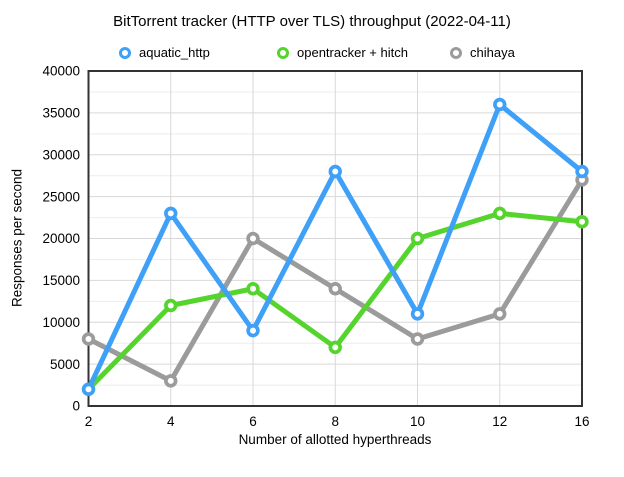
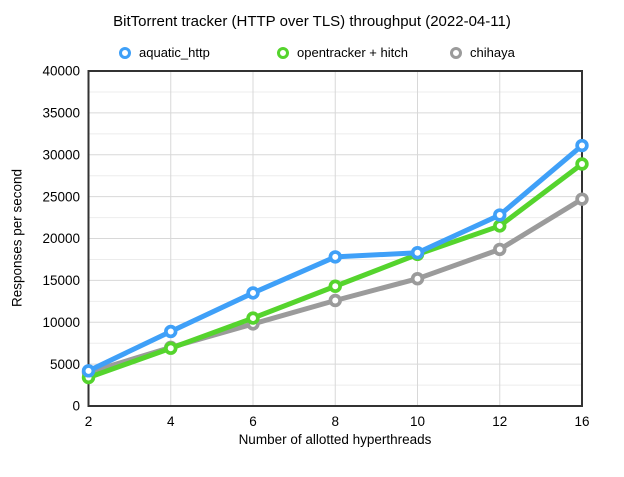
aquatic_http/2: 2000 -> 4000
opentracker + hitch/2: 2000 -> 3000
chihaya/2: 8000 -> 4000
aquatic_http/4: 23000 -> 9000
opentracker + hitch/4: 12000 -> 7000
chihaya/4: 3000 -> 7000
aquatic_http/6: 9000 -> 14000
opentracker + hitch/6: 14000 -> 10000
chihaya/6: 20000 -> 10000
aquatic_http/8: 28000 -> 18000
opentracker + hitch/8: 7000 -> 14000
chihaya/8: 14000 -> 13000
aquatic_http/10: 11000 -> 18000
opentracker + hitch/10: 20000 -> 18000
chihaya/10: 8000 -> 15000
aquatic_http/12: 36000 -> 23000
opentracker + hitch/12: 23000 -> 22000
chihaya/12: 11000 -> 19000
aquatic_http/16: 28000 -> 31000
opentracker + hitch/16: 22000 -> 29000
chihaya/16: 27000 -> 25000
